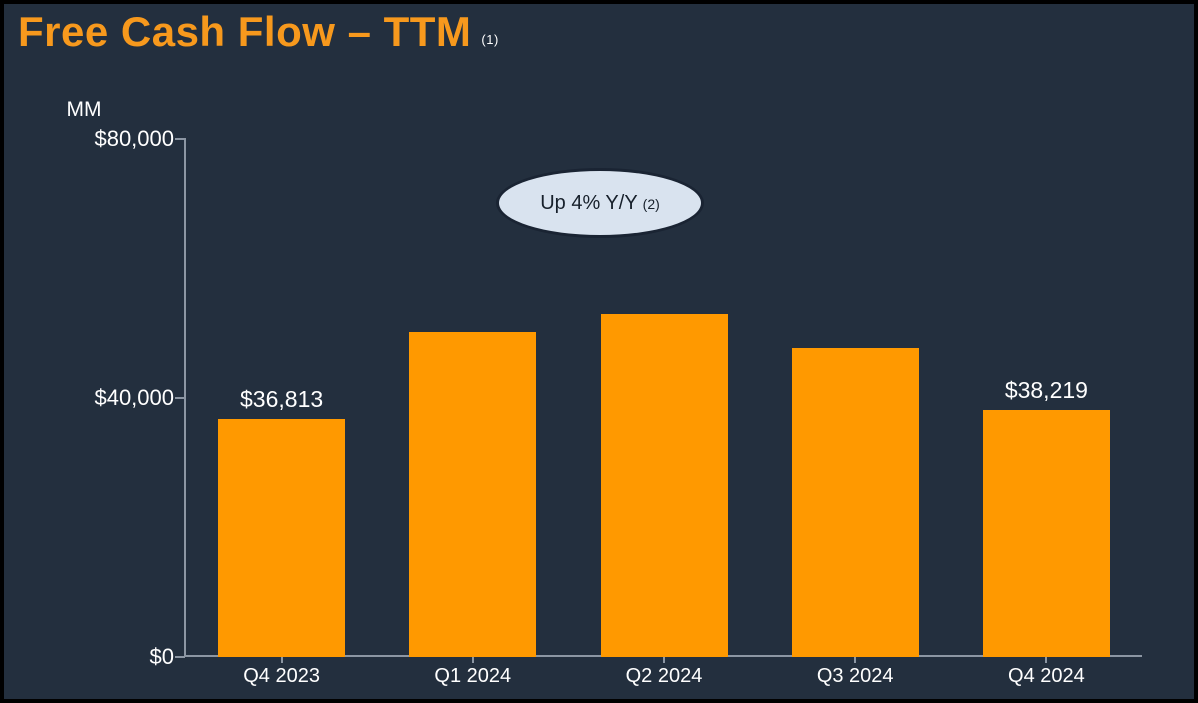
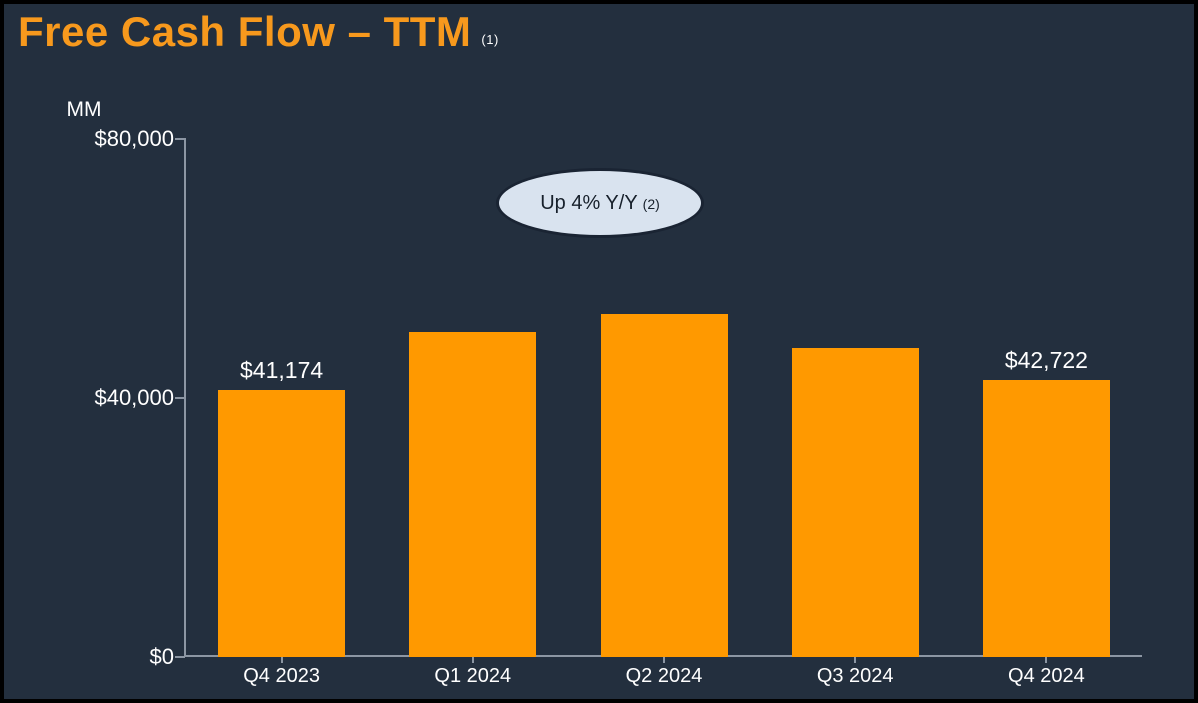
Q4 2023: $36,813 -> $41,174
Q4 2024: $38,219 -> $42,722
